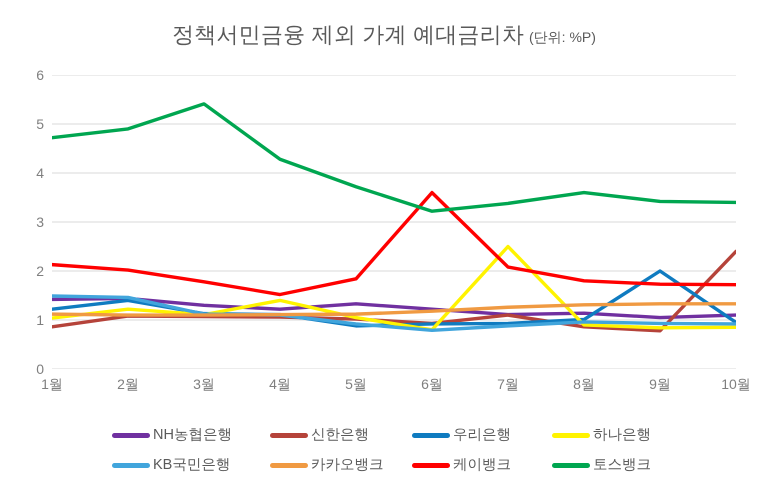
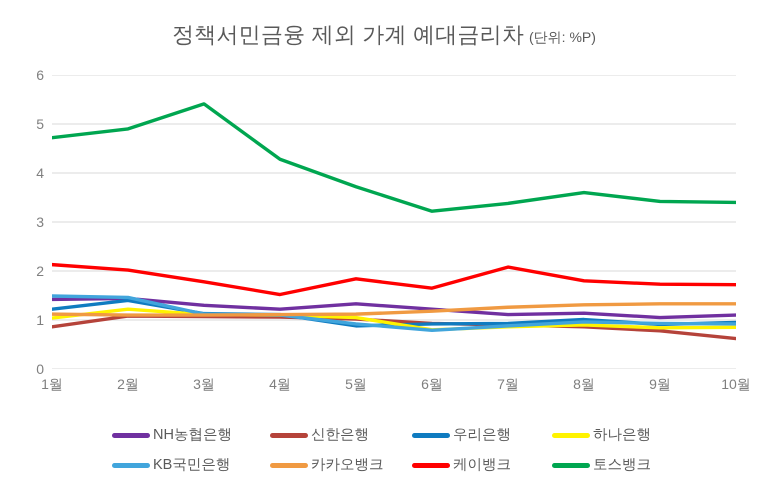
하나은행/4월: 1.4 -> 1.1
케이뱅크/6월: 3.6 -> 1.6
신한은행/7월: 1.1 -> 0.9
하나은행/7월: 2.5 -> 0.9
우리은행/9월: 2.0 -> 0.9
신한은행/10월: 2.4 -> 0.6
